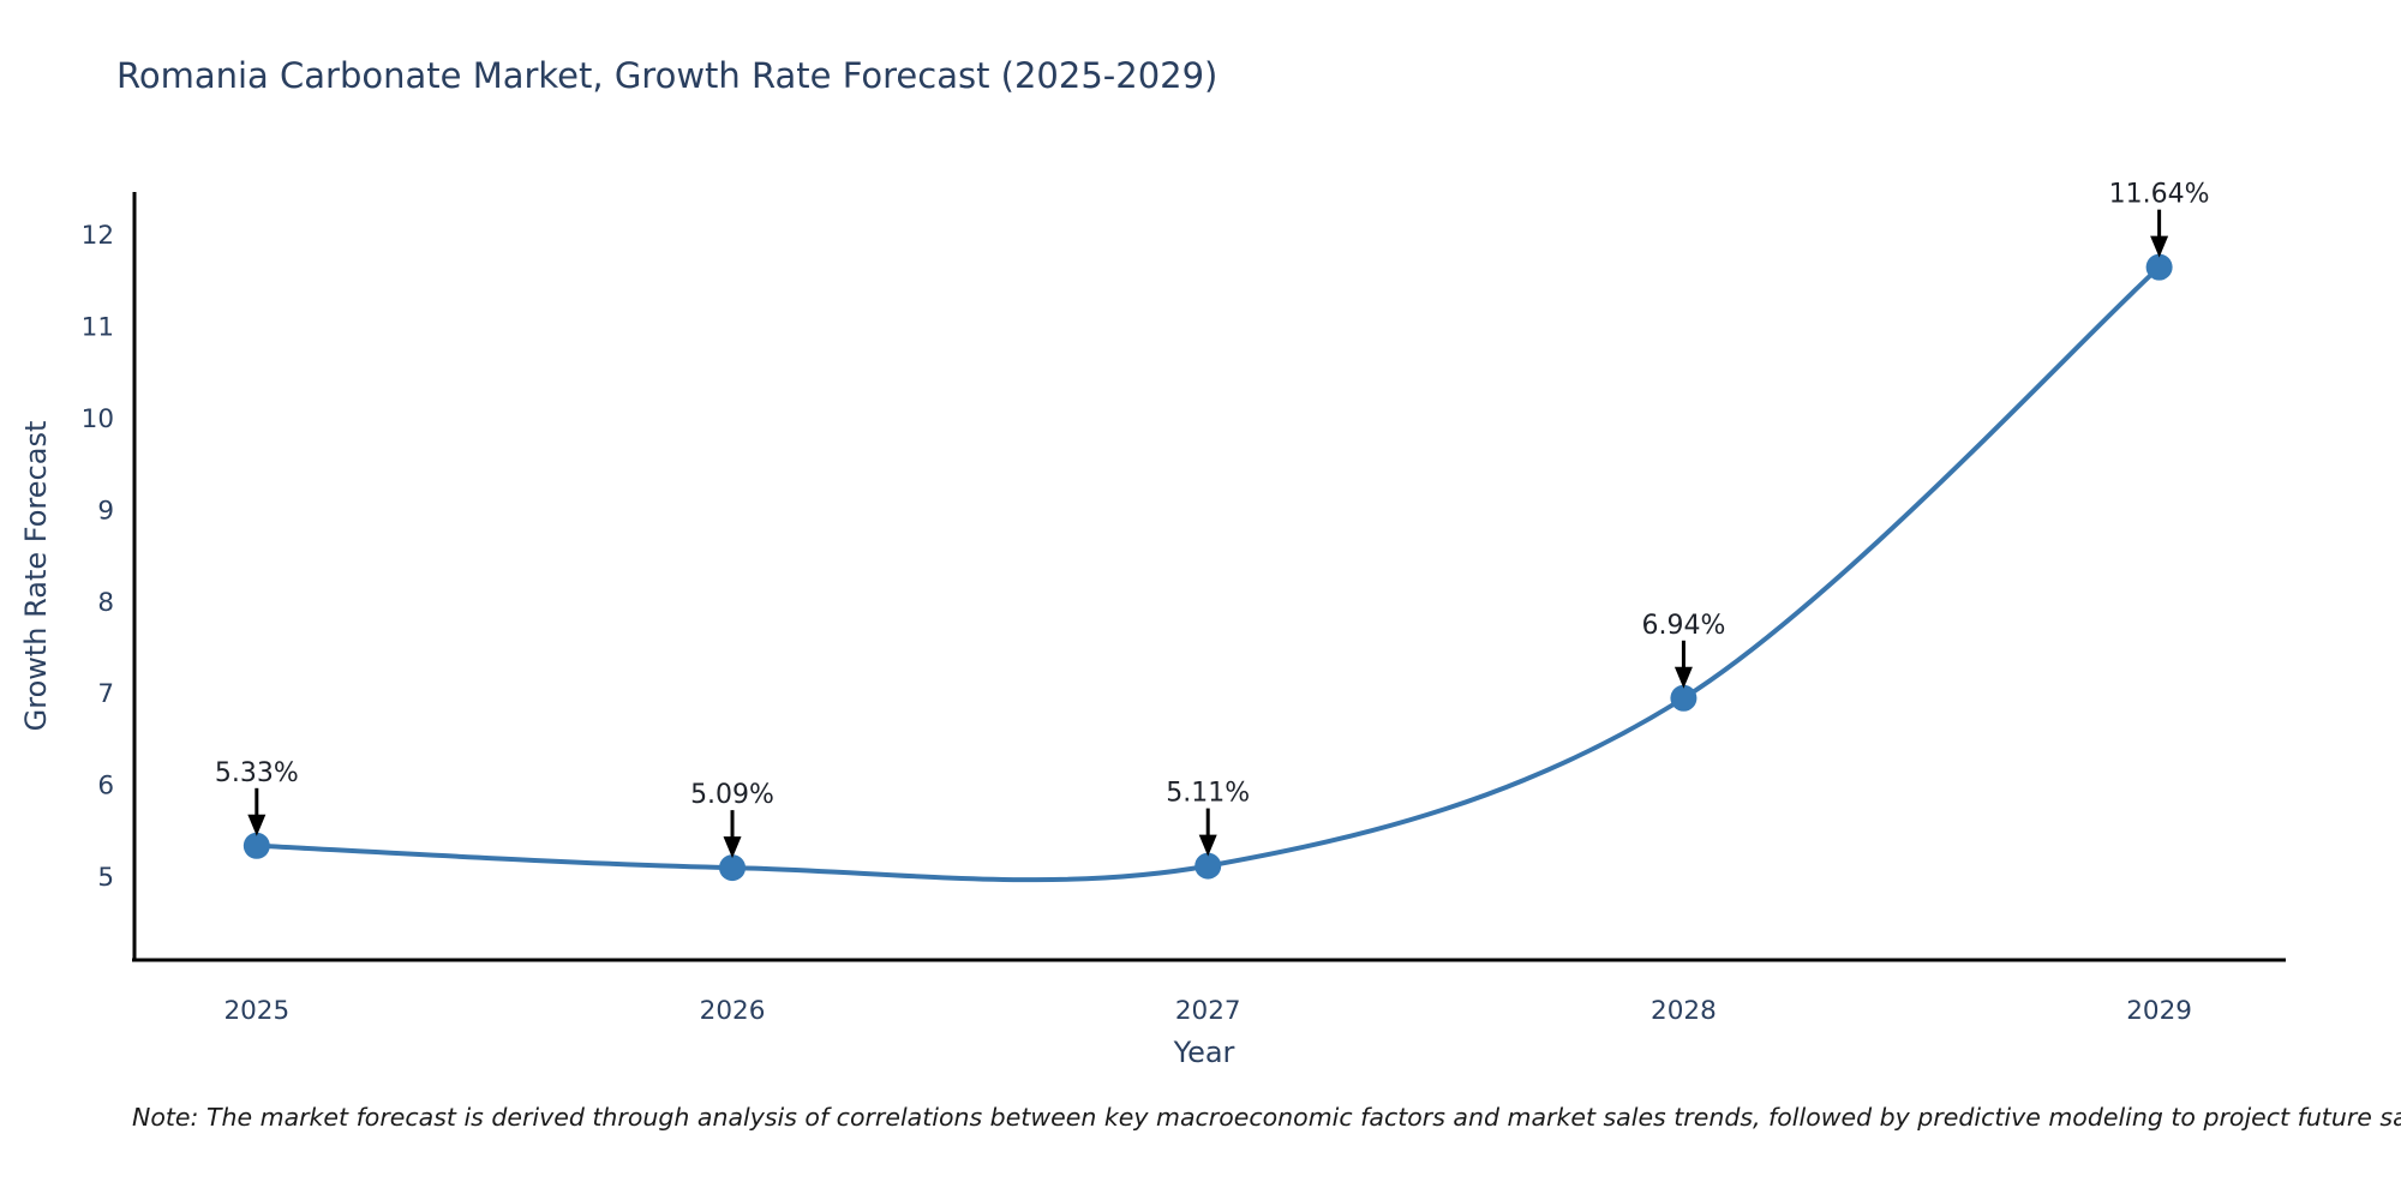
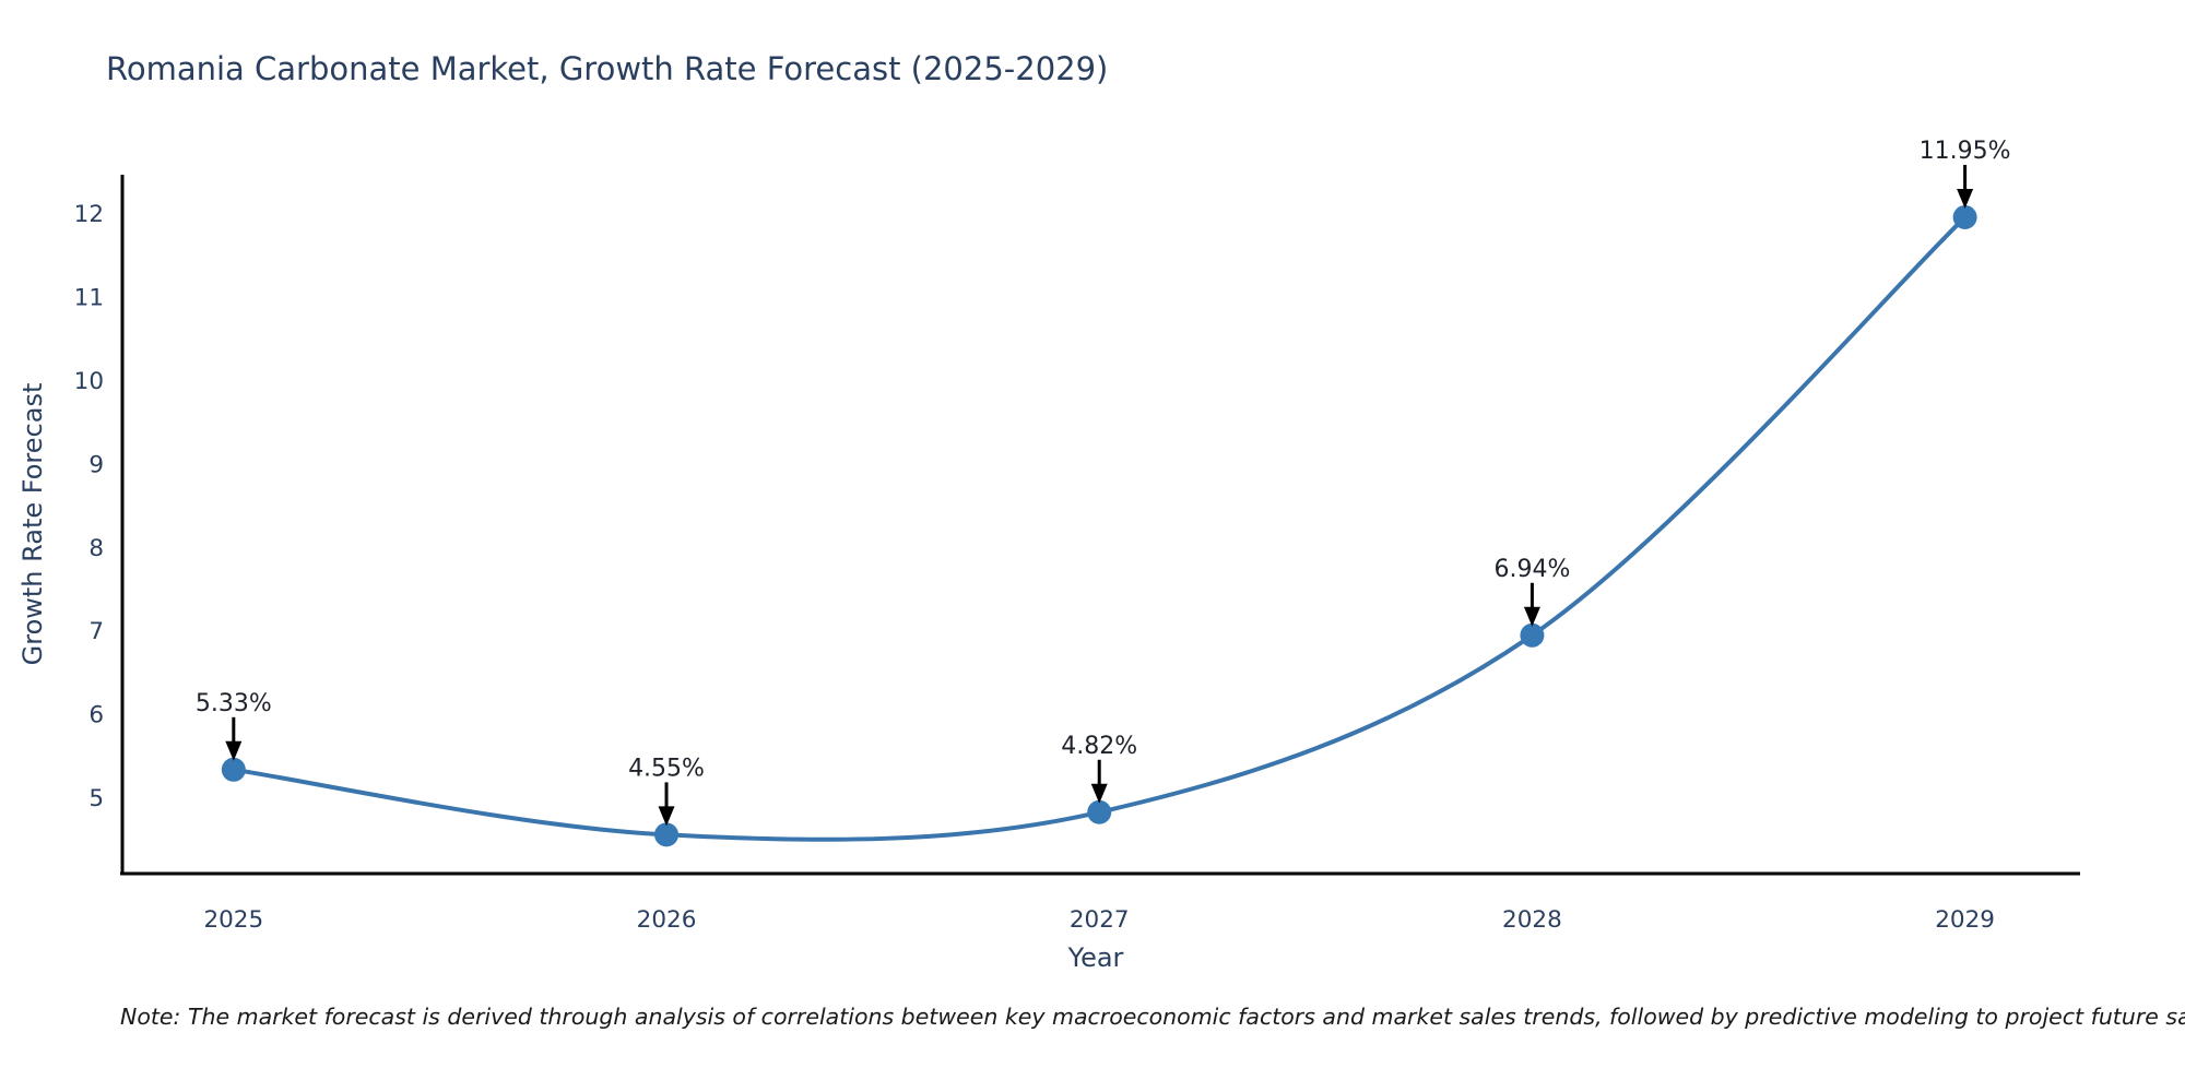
2026: 5.09% -> 4.55%
2027: 5.11% -> 4.82%
2029: 11.64% -> 11.95%
